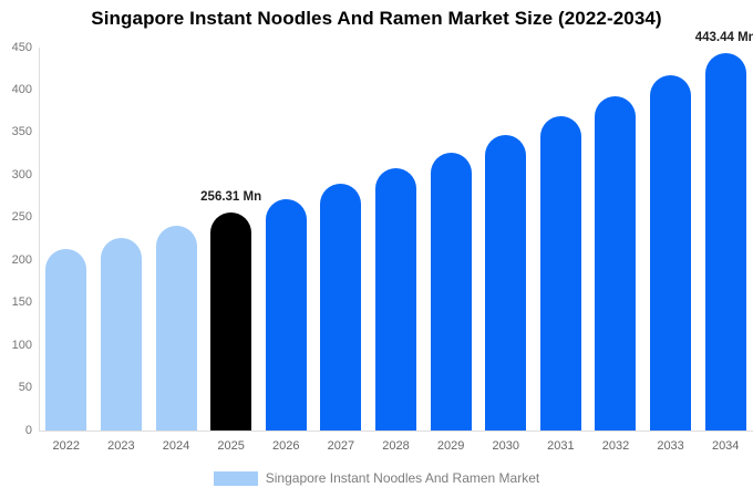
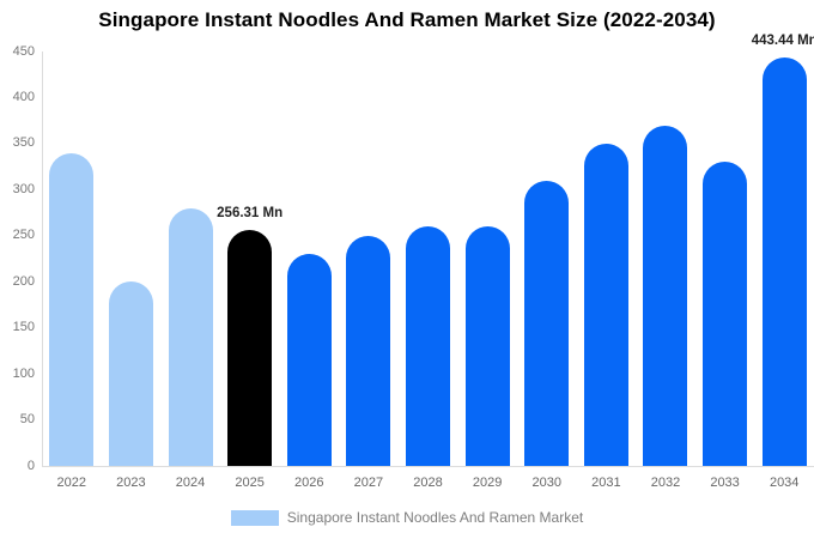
2022: 210 -> 340
2023: 230 -> 200
2024: 240 -> 280
2026: 270 -> 230
2027: 290 -> 250
2028: 310 -> 260
2029: 330 -> 260
2030: 350 -> 310
2031: 370 -> 350
2032: 390 -> 370
2033: 420 -> 330
